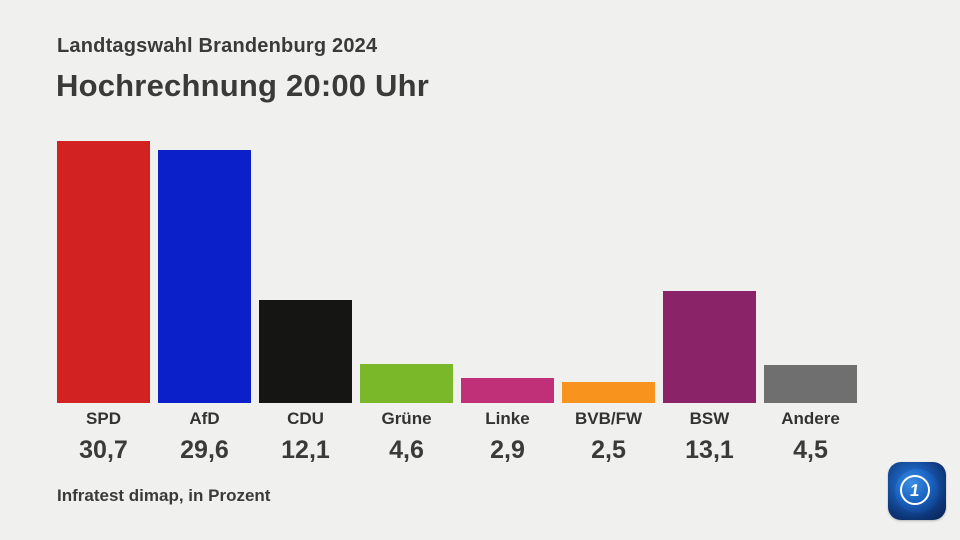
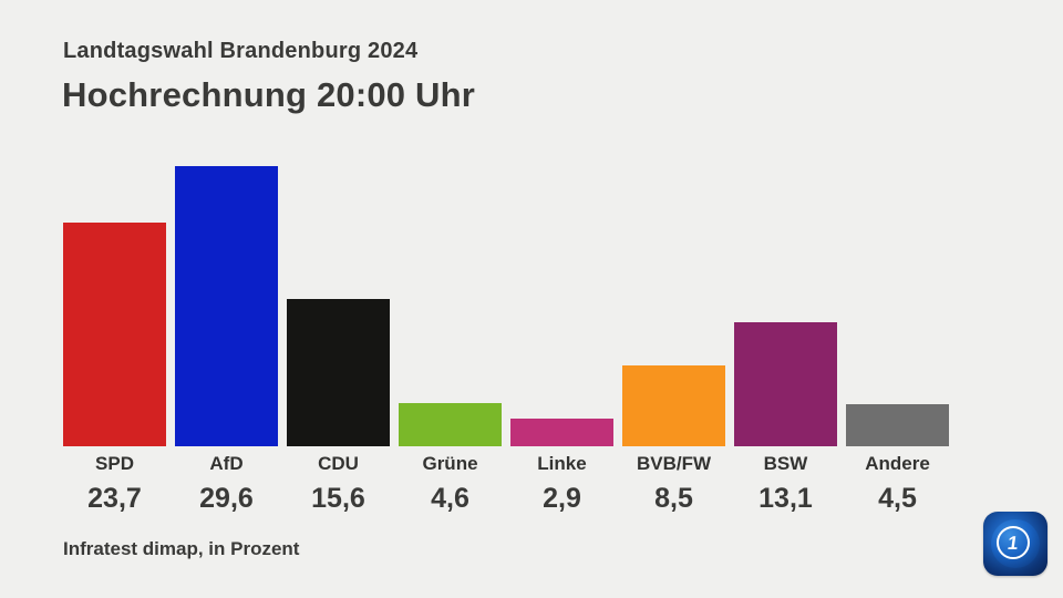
SPD: 30,7 -> 23,7
CDU: 12,1 -> 15,6
BVB/FW: 2,5 -> 8,5
